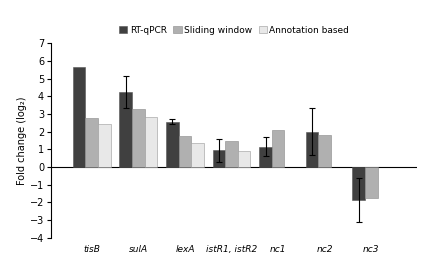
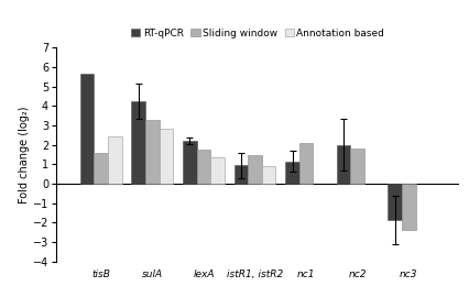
Sliding window/tisB: 2.8 -> 1.6
RT-qPCR/lexA: 2.5 -> 2.2
Sliding window/nc3: -1.8 -> -2.4
